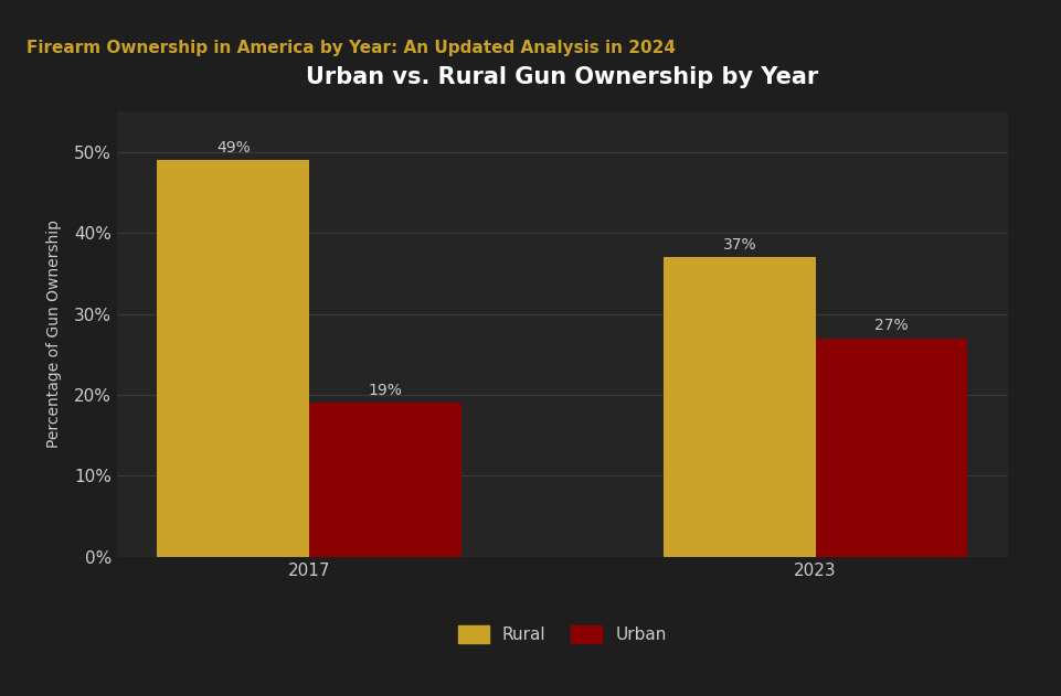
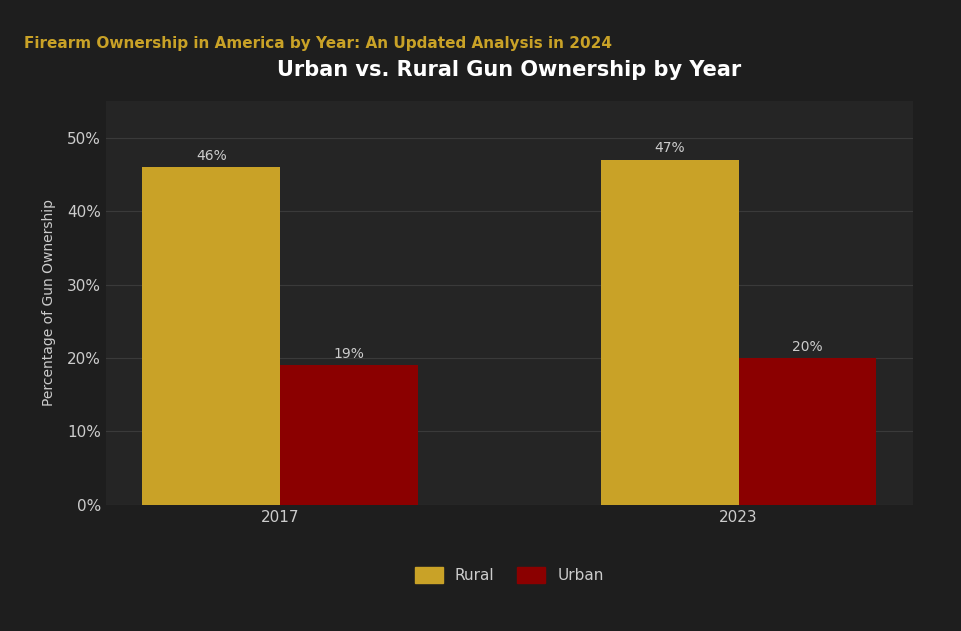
Rural/2017: 49% -> 46%
Rural/2023: 37% -> 47%
Urban/2023: 27% -> 20%
